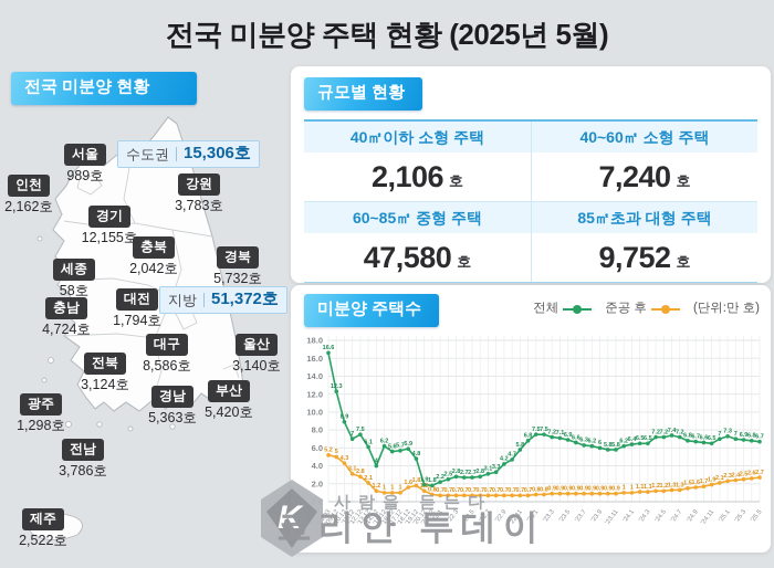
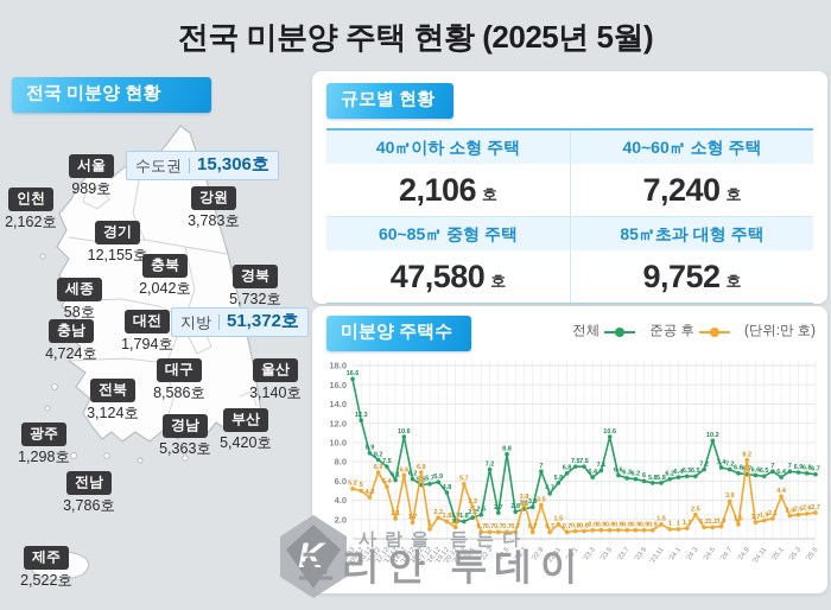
전체/'11.12: 7 -> 8.2
준공 후/'11.12: 3.1 -> 6.9
준공 후/'12.12: 2.8 -> 5.4
전체/'14.12: 4 -> 10.6
준공 후/'14.12: 1.2 -> 6.6
준공 후/'15.12: 1 -> 1.7
준공 후/'16.12: 1 -> 6.9
준공 후/'18.12: 1.6 -> 2.2
준공 후/'21.12: 0.8 -> 5.7
준공 후/'22.1: 0.7 -> 3.3
전체/'22.3: 2.8 -> 7.2
전체/'22.5: 2.7 -> 8.8
준공 후/'22.7: 0.7 -> 3.8
전체/'22.9: 4.2 -> 7
준공 후/'22.9: 0.7 -> 3.5
준공 후/'22.11: 0.7 -> 1.5
전체/'23.3: 7.2 -> 6.4
전체/'23.5: 6.9 -> 10.6
준공 후/'23.11: 0.9 -> 1.5
준공 후/'24.3: 1.1 -> 2.5
전체/'24.5: 7.2 -> 10.2
준공 후/'24.7: 1.3 -> 3.9
준공 후/'24.9: 1.6 -> 8.2
전체/'25.1: 7.3 -> 6.4
준공 후/'25.1: 2.3 -> 4.4
